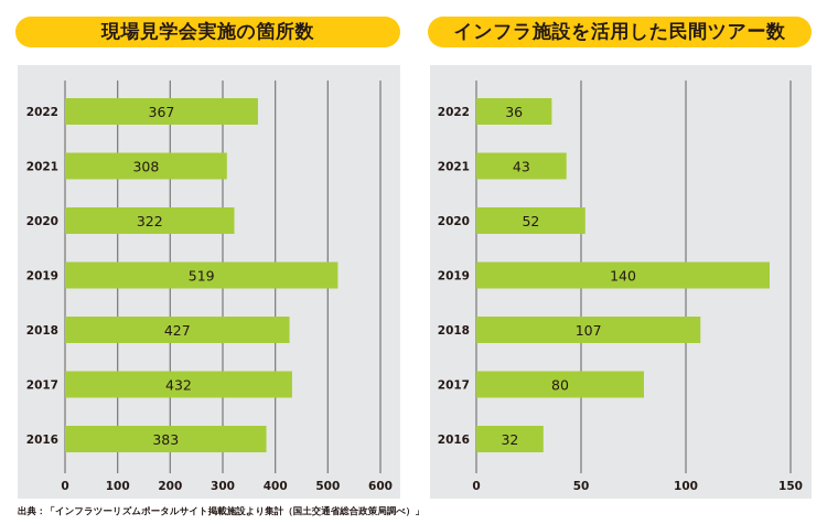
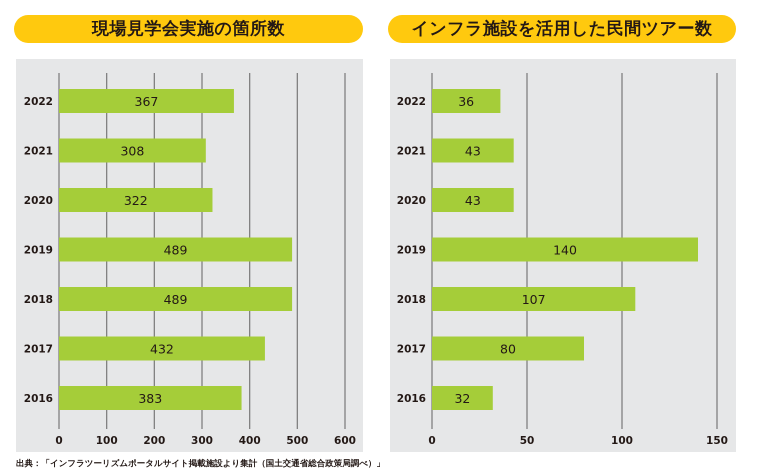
現場見学会実施の箇所数/2019: 519 -> 489
現場見学会実施の箇所数/2018: 427 -> 489
インフラ施設を活用した民間ツアー数/2020: 52 -> 43
